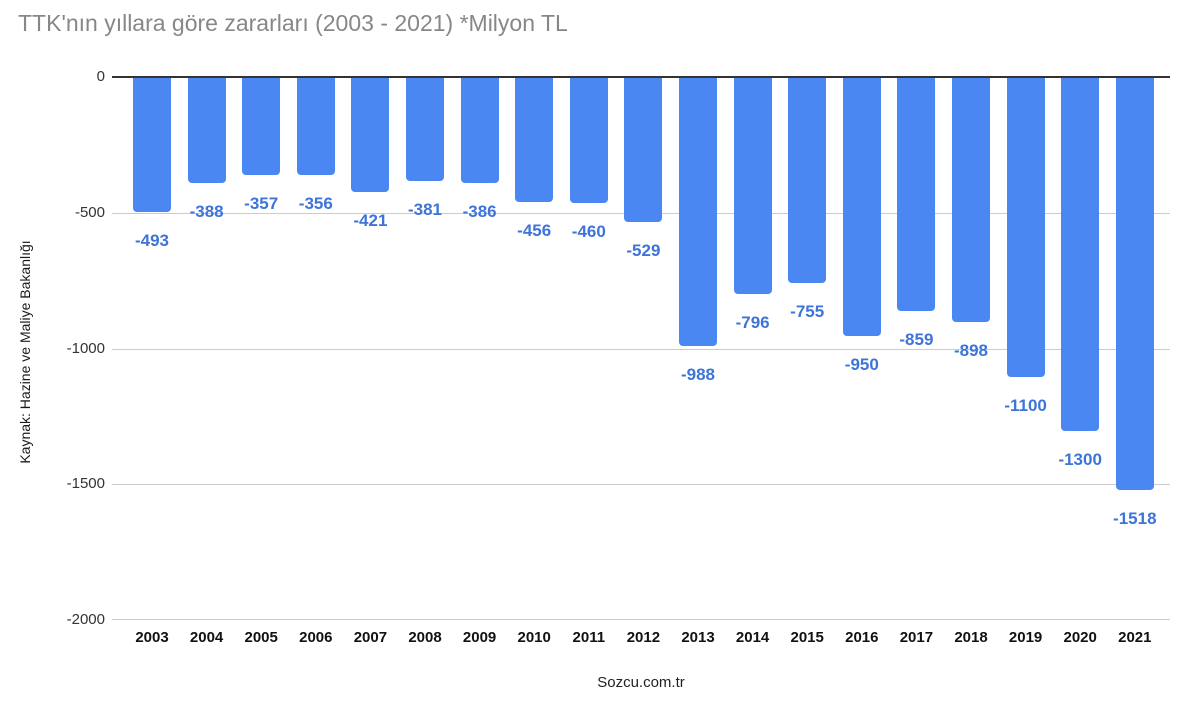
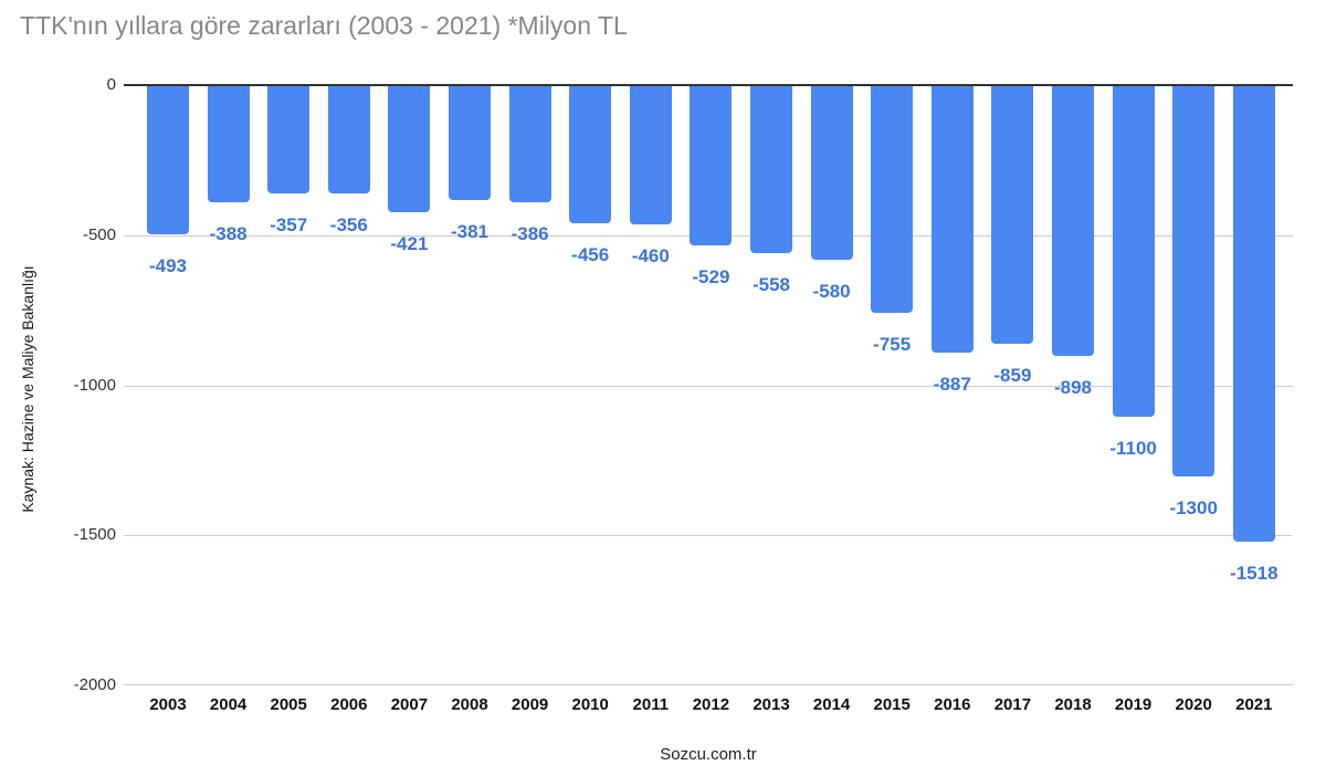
2013: -988 -> -558
2014: -796 -> -580
2016: -950 -> -887
